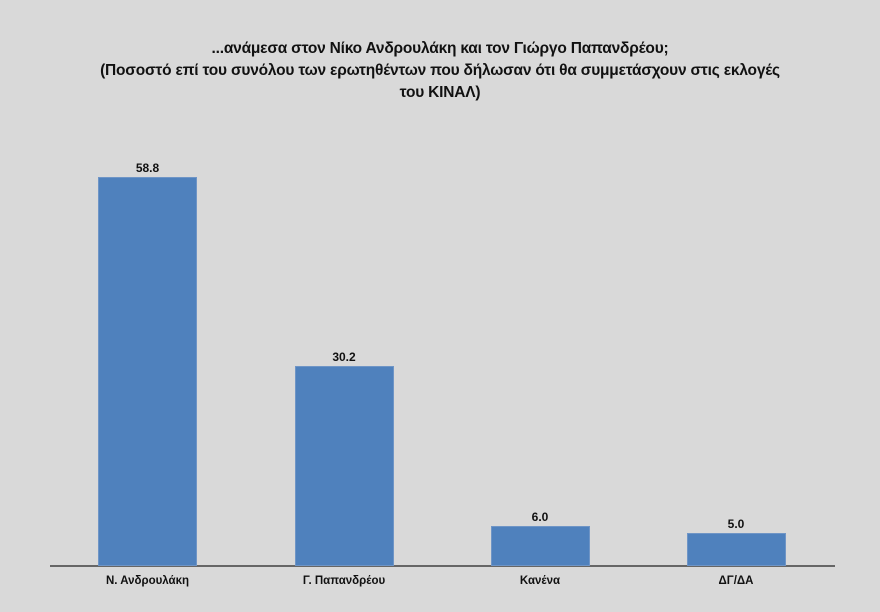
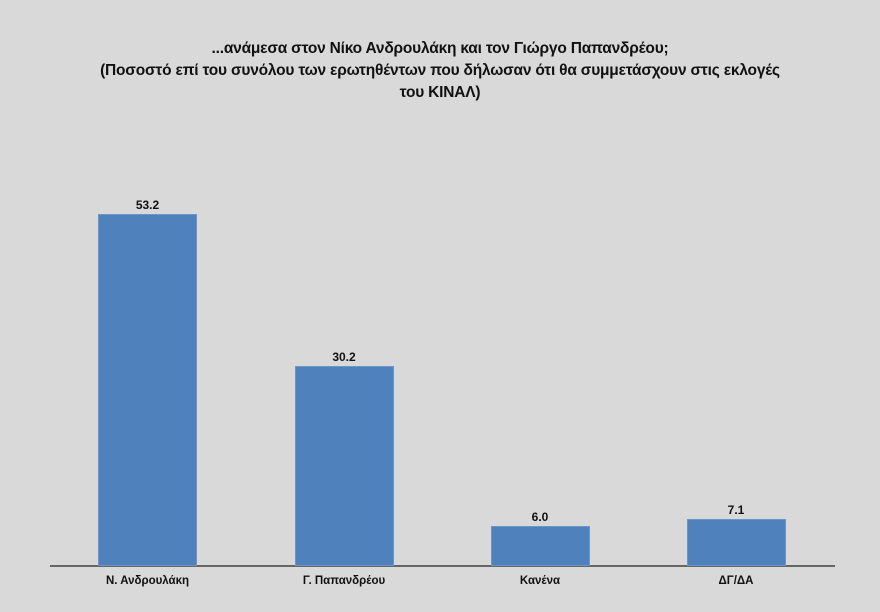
Ν. Ανδρουλάκη: 58.8 -> 53.2
ΔΓ/ΔΑ: 5.0 -> 7.1
